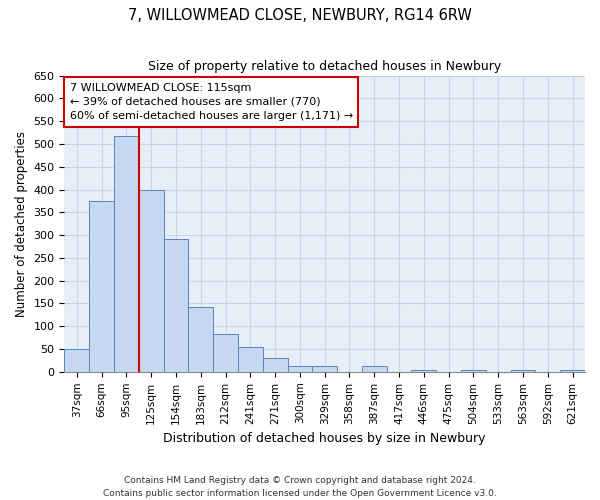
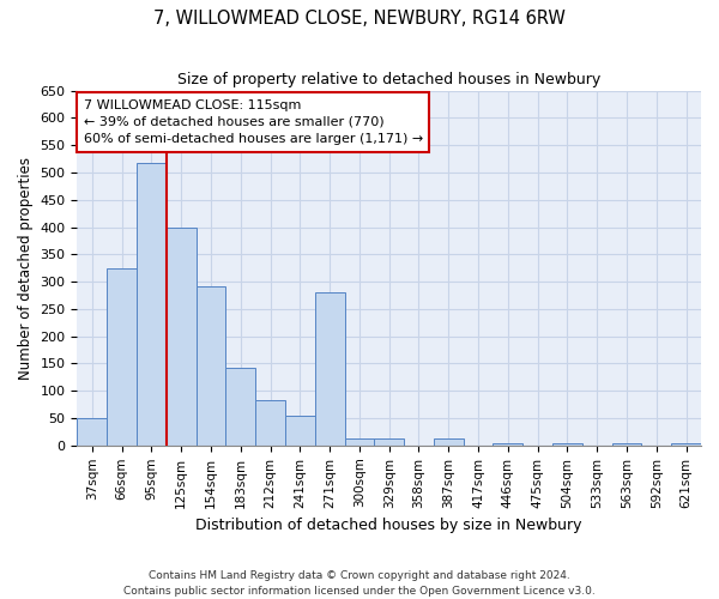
66sqm: 375 -> 325
271sqm: 30 -> 280
